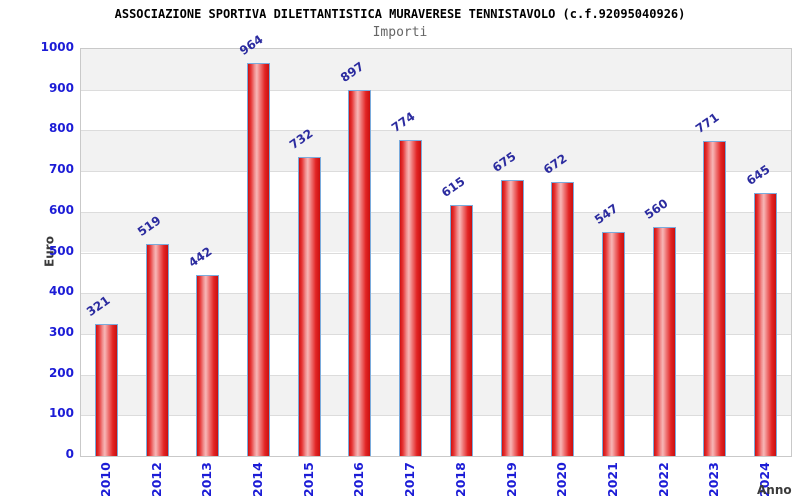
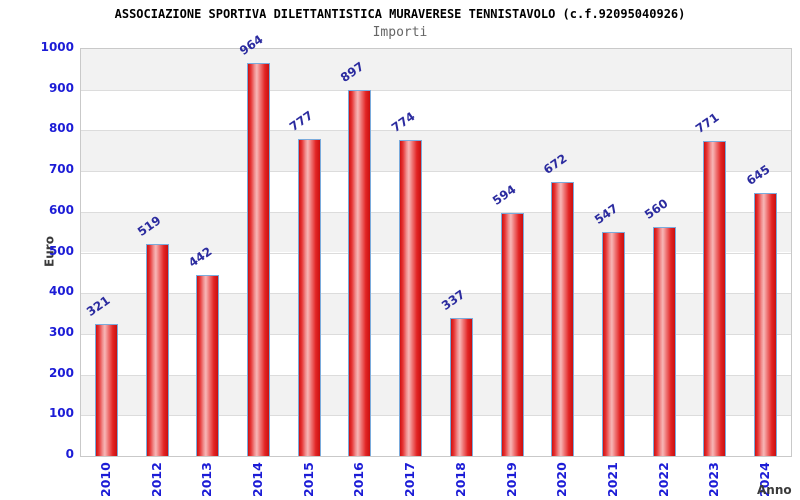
2015: 732 -> 777
2018: 615 -> 337
2019: 675 -> 594
